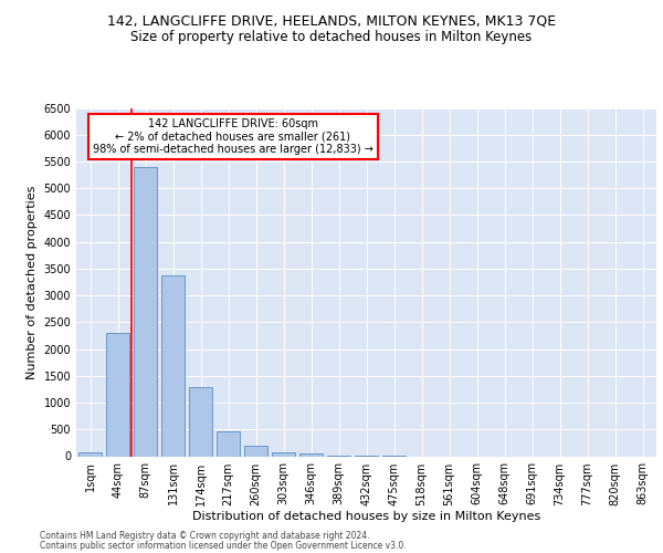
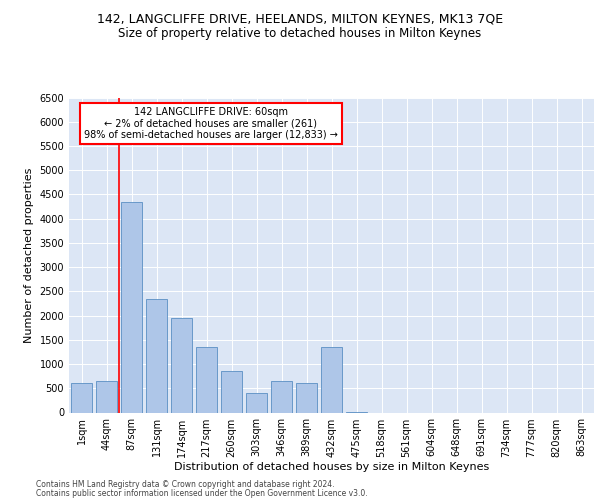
1sqm: 80 -> 600
44sqm: 2300 -> 650
87sqm: 5400 -> 4350
131sqm: 3370 -> 2350
174sqm: 1290 -> 1950
217sqm: 470 -> 1350
260sqm: 190 -> 850
303sqm: 80 -> 400
346sqm: 40 -> 650
389sqm: 0 -> 600
432sqm: 0 -> 1350
